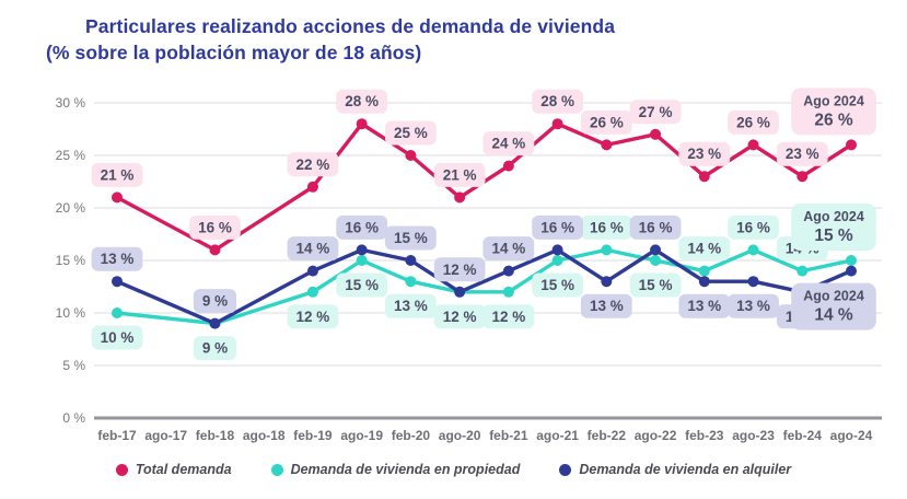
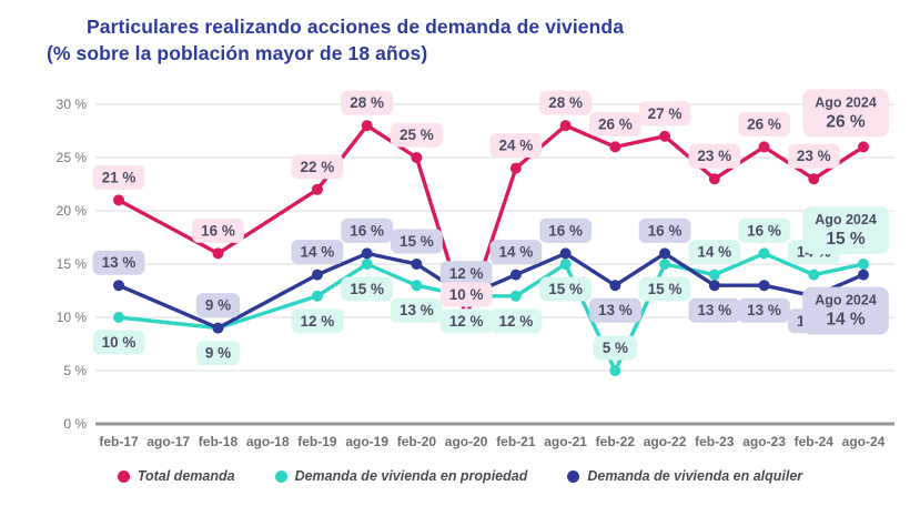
Total demanda/ago-20: 21 -> 10
Demanda de vivienda en propiedad/feb-22: 16 -> 5
